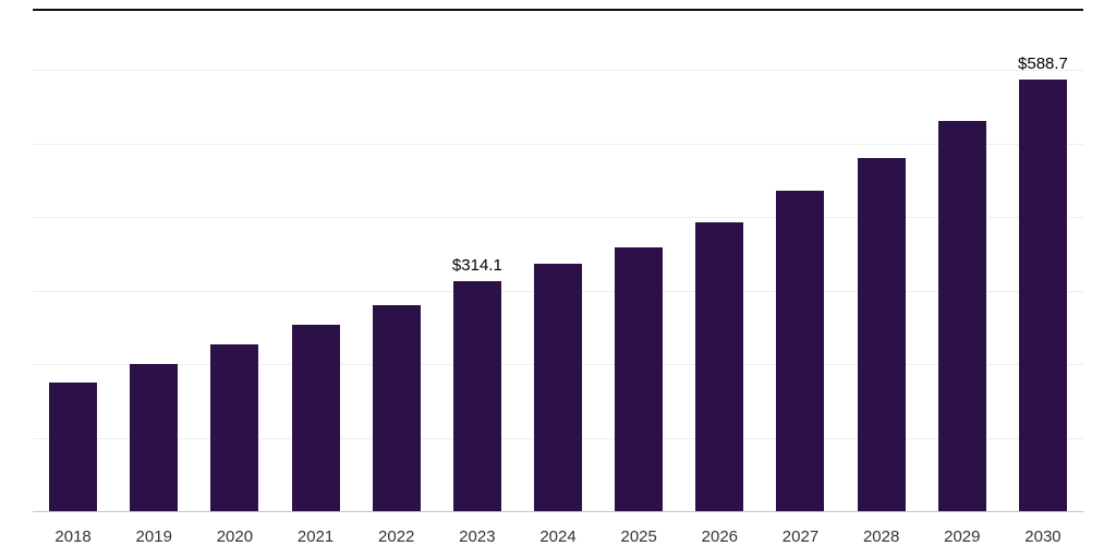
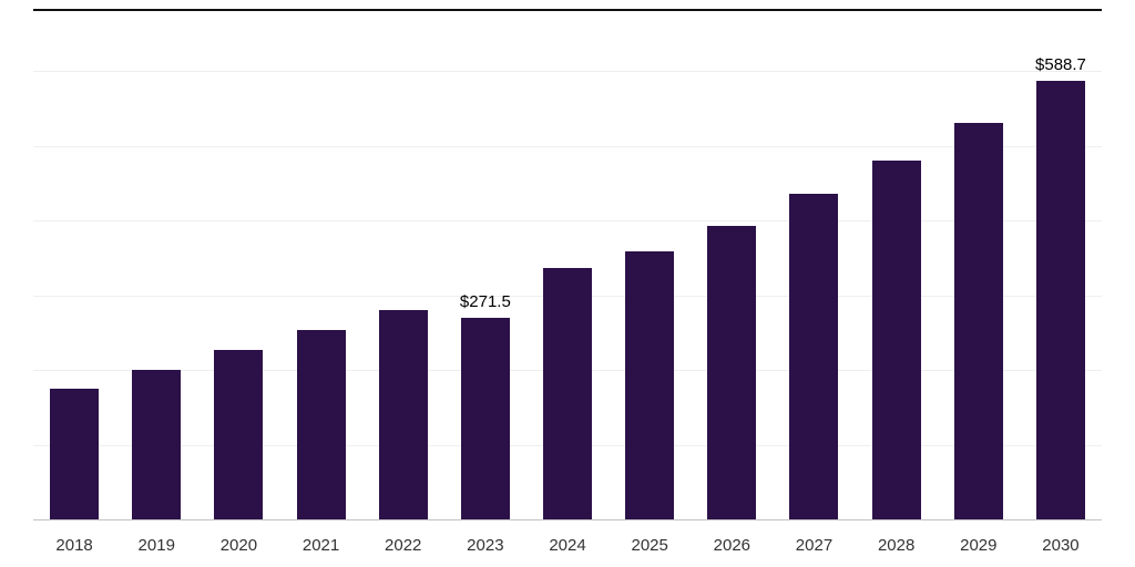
2023: $314.1 -> $271.5
